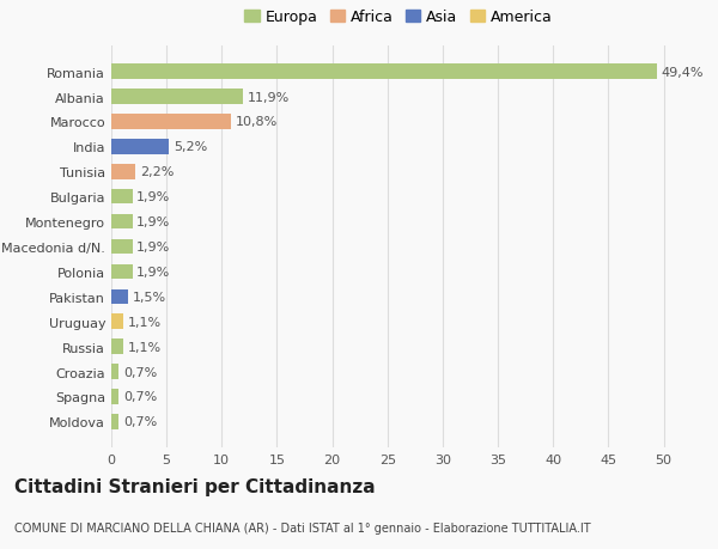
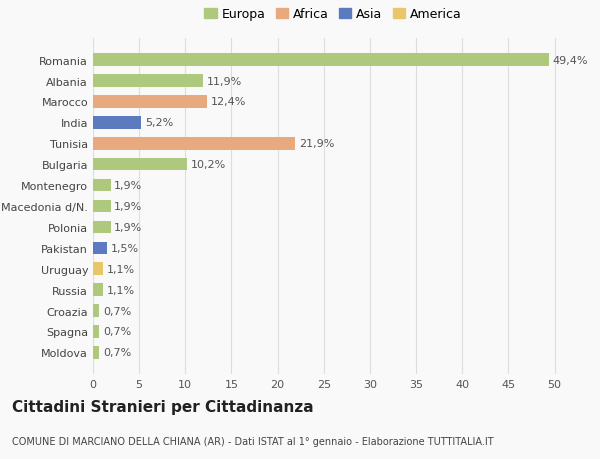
Marocco: 10,8% -> 12,4%
Tunisia: 2,2% -> 21,9%
Bulgaria: 1,9% -> 10,2%
